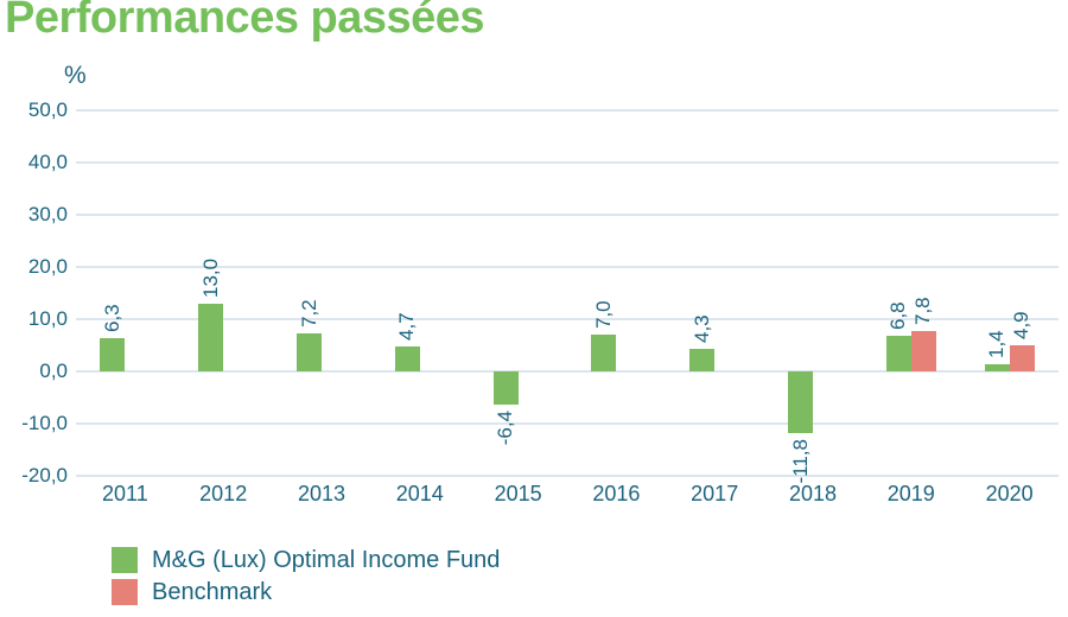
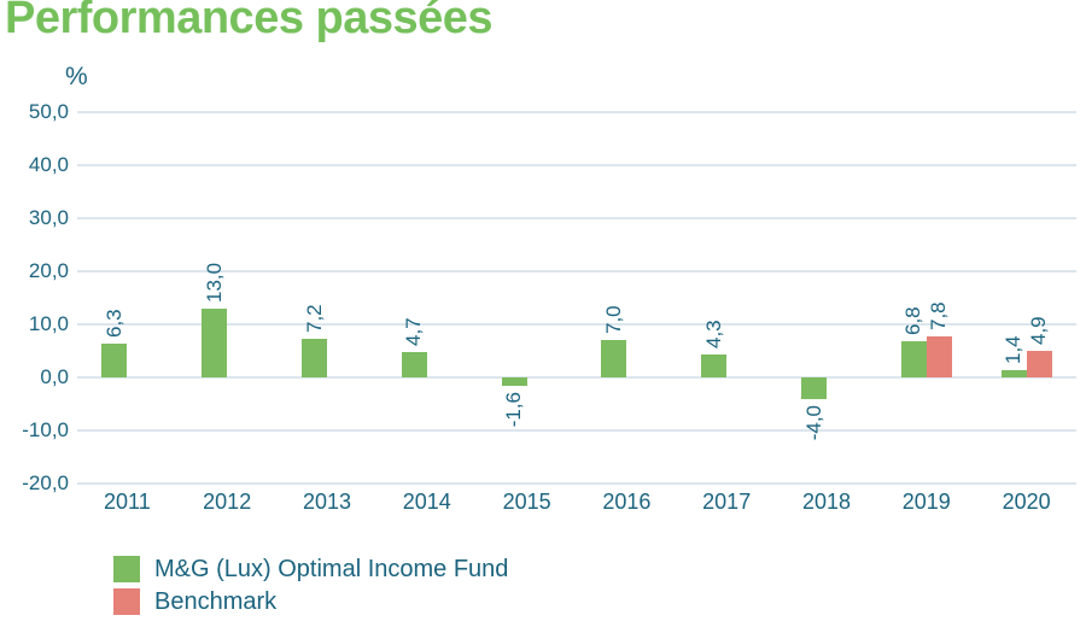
M&G (Lux) Optimal Income Fund/2015: -6,4 -> -1,6
M&G (Lux) Optimal Income Fund/2018: -11,8 -> -4,0
